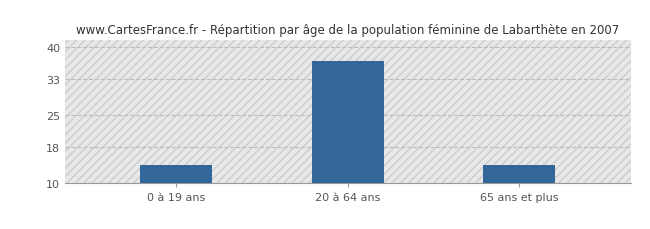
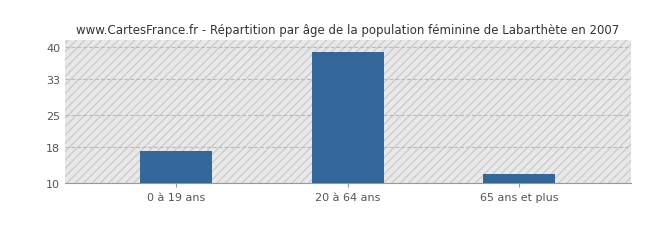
0 à 19 ans: 14 -> 17
20 à 64 ans: 37 -> 39
65 ans et plus: 14 -> 12
